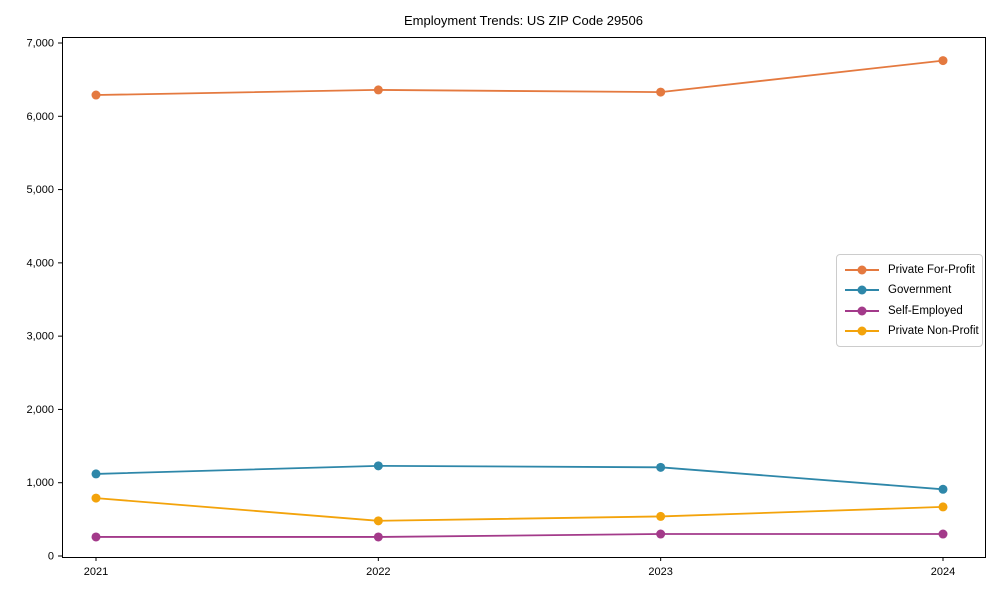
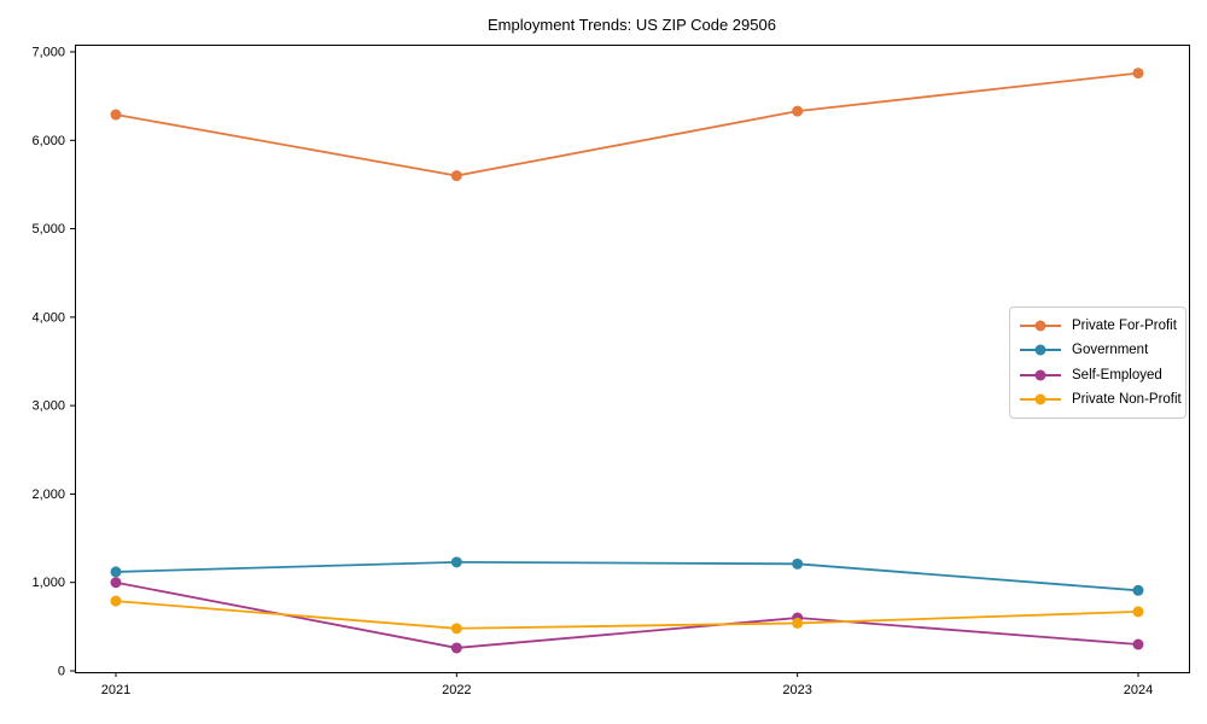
Self-Employed/2021: 300 -> 1000
Private For-Profit/2022: 6400 -> 5600
Self-Employed/2023: 300 -> 600
